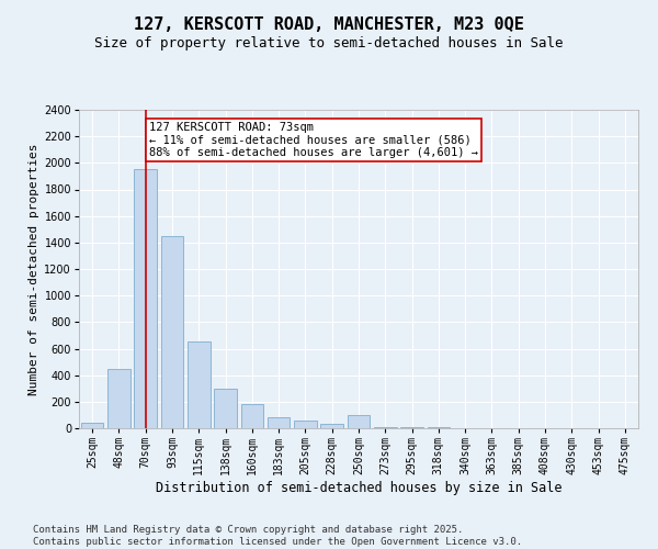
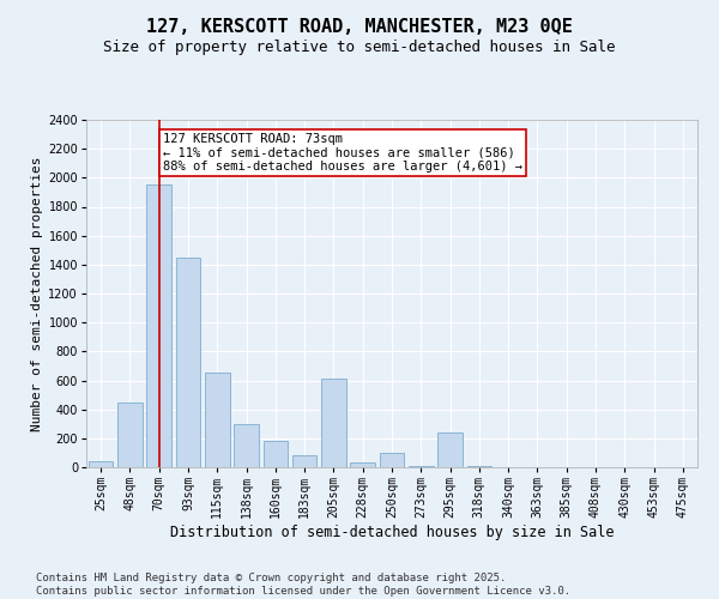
205sqm: 60 -> 610
295sqm: 0 -> 240
